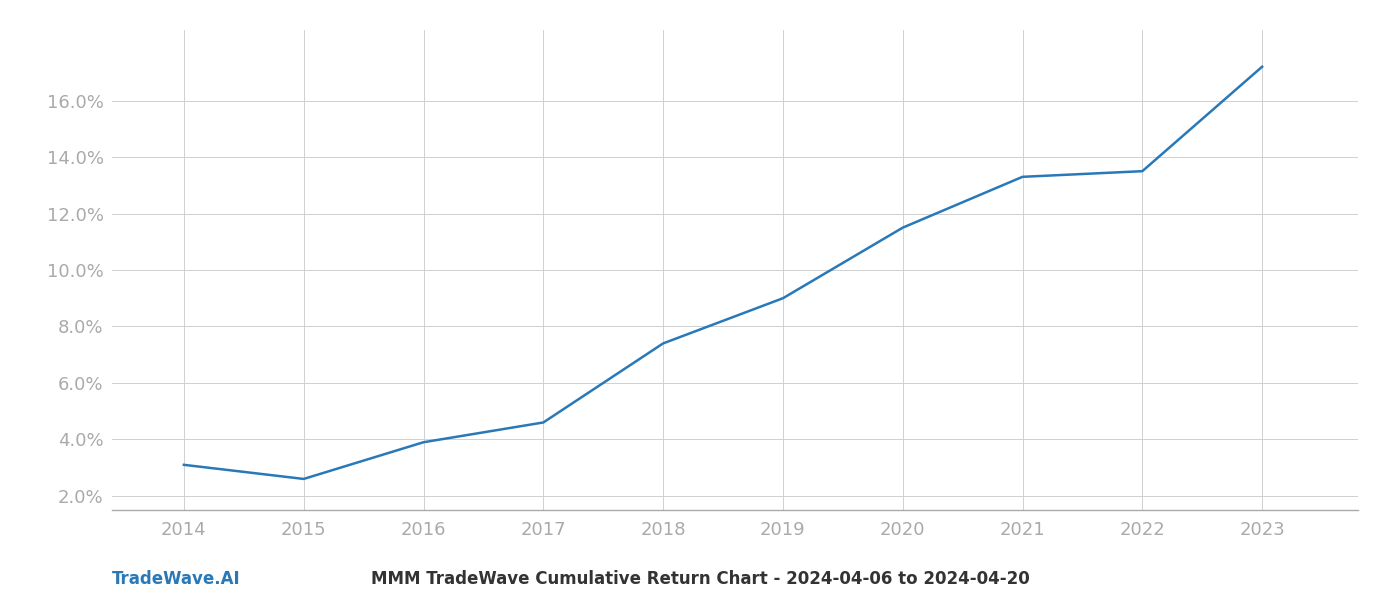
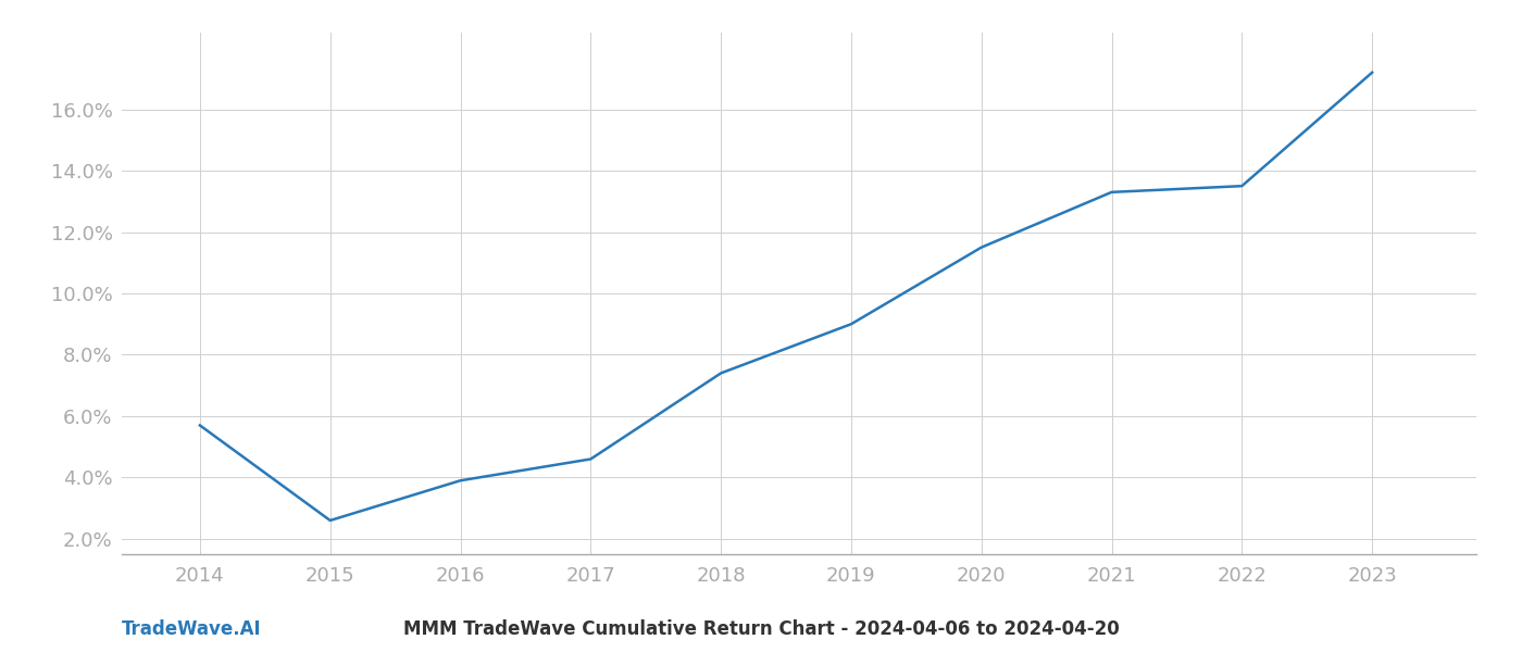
2014: 3.1% -> 5.7%
